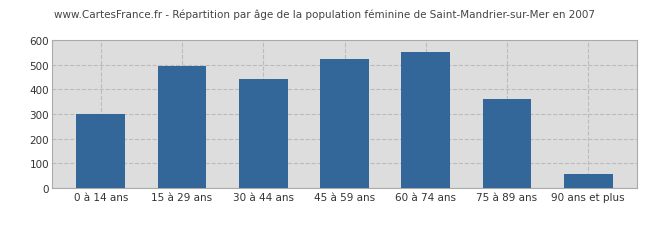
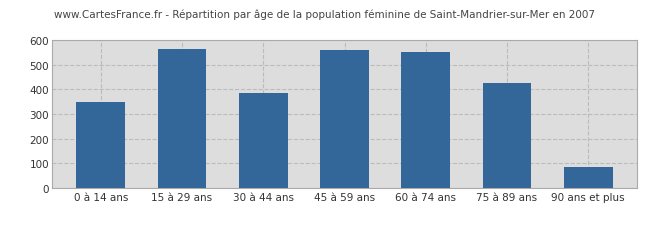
0 à 14 ans: 302 -> 350
15 à 29 ans: 496 -> 565
30 à 44 ans: 441 -> 385
45 à 59 ans: 525 -> 560
75 à 89 ans: 361 -> 425
90 ans et plus: 57 -> 85
